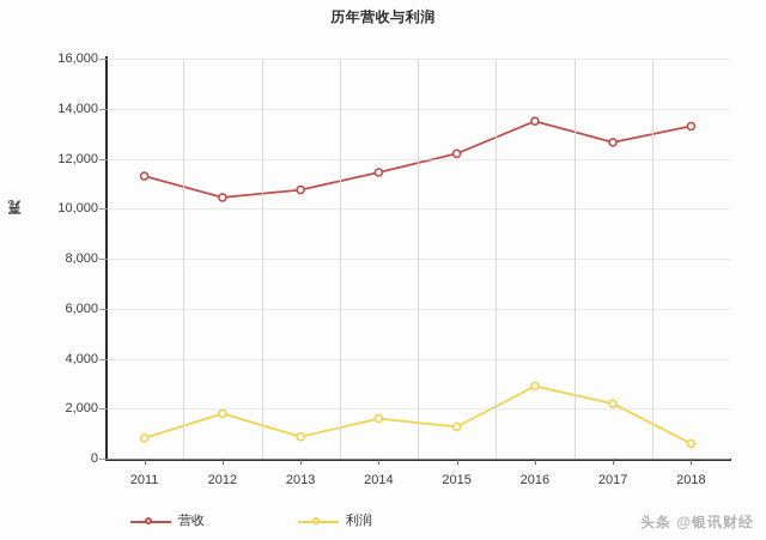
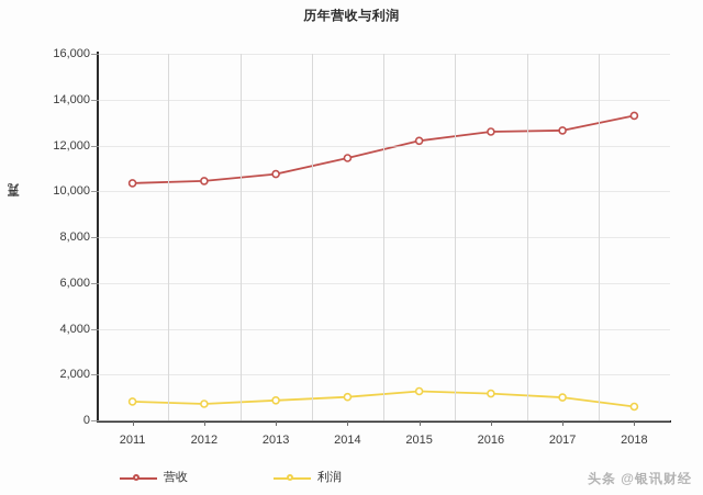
营收/2011: 11300 -> 10400
利润/2012: 1800 -> 700
利润/2014: 1600 -> 1000
营收/2016: 13500 -> 12600
利润/2016: 2900 -> 1200
利润/2017: 2200 -> 1000
